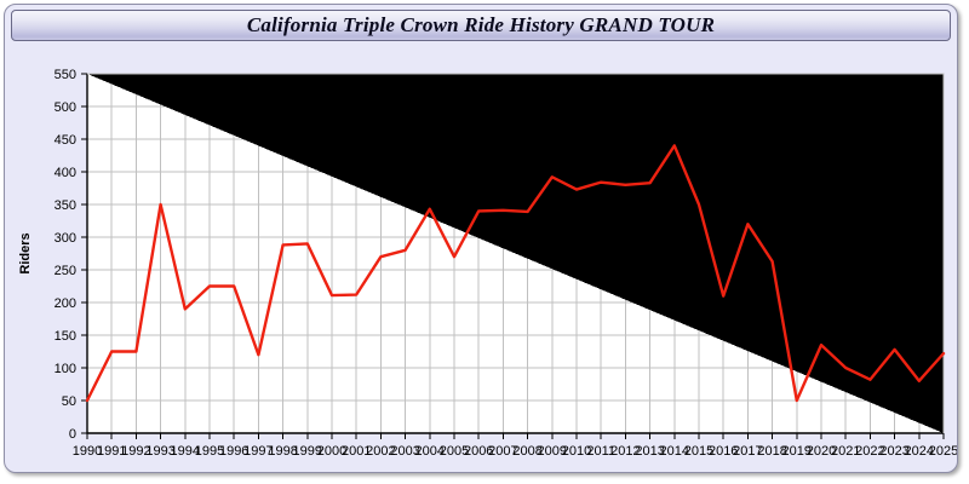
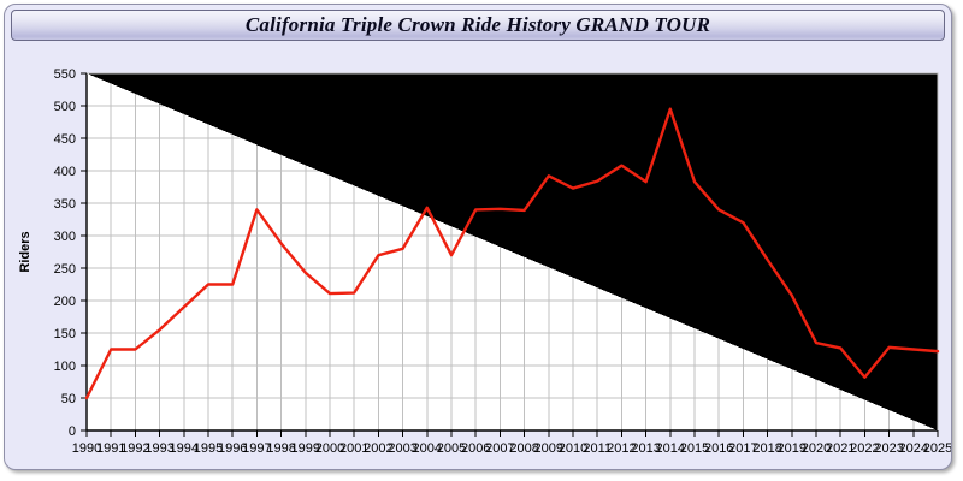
1993: 350 -> 160
1997: 120 -> 340
1999: 290 -> 240
2012: 380 -> 410
2014: 440 -> 500
2015: 350 -> 380
2016: 210 -> 340
2019: 50 -> 210
2021: 100 -> 130
2024: 80 -> 120
